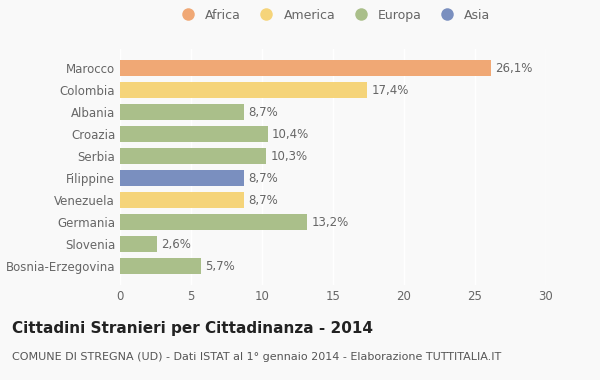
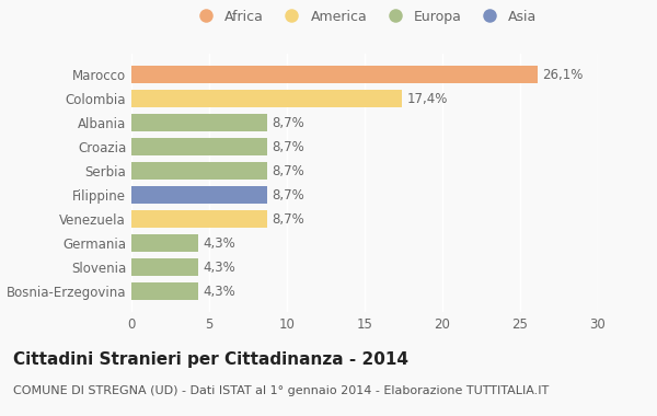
Croazia: 10,4% -> 8,7%
Serbia: 10,3% -> 8,7%
Germania: 13,2% -> 4,3%
Slovenia: 2,6% -> 4,3%
Bosnia-Erzegovina: 5,7% -> 4,3%
